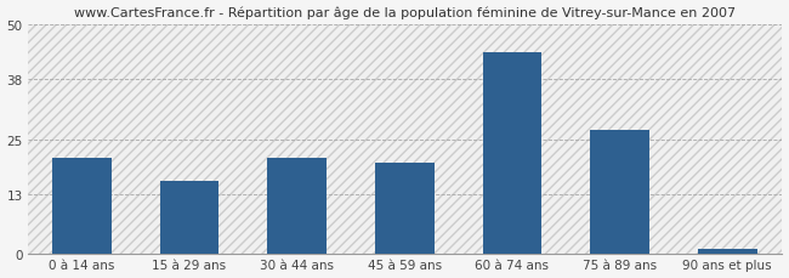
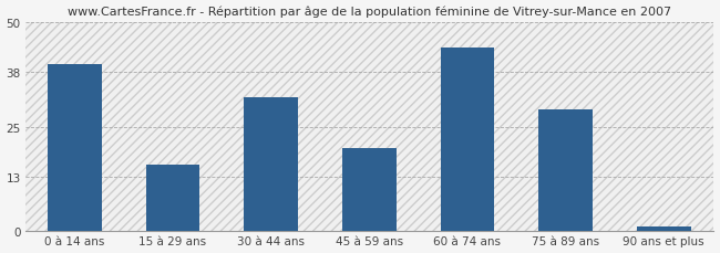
0 à 14 ans: 21 -> 40
30 à 44 ans: 21 -> 32
75 à 89 ans: 27 -> 29
